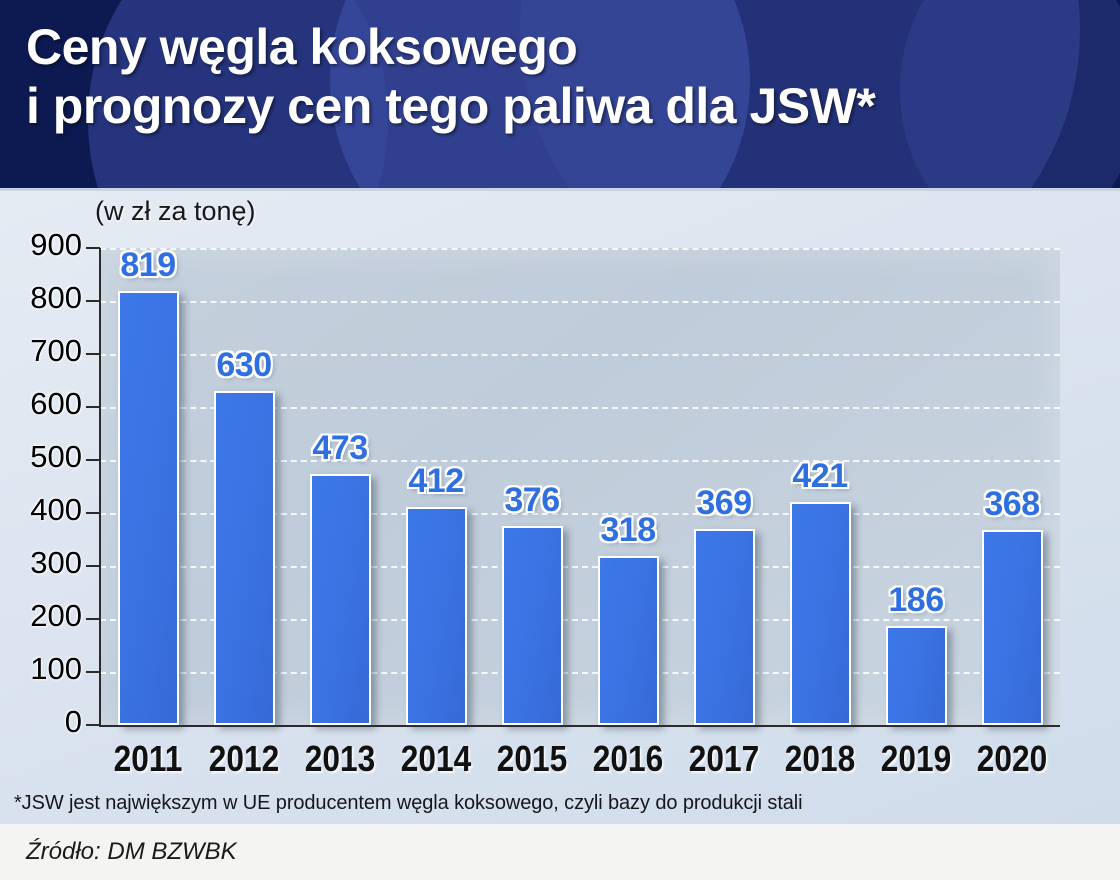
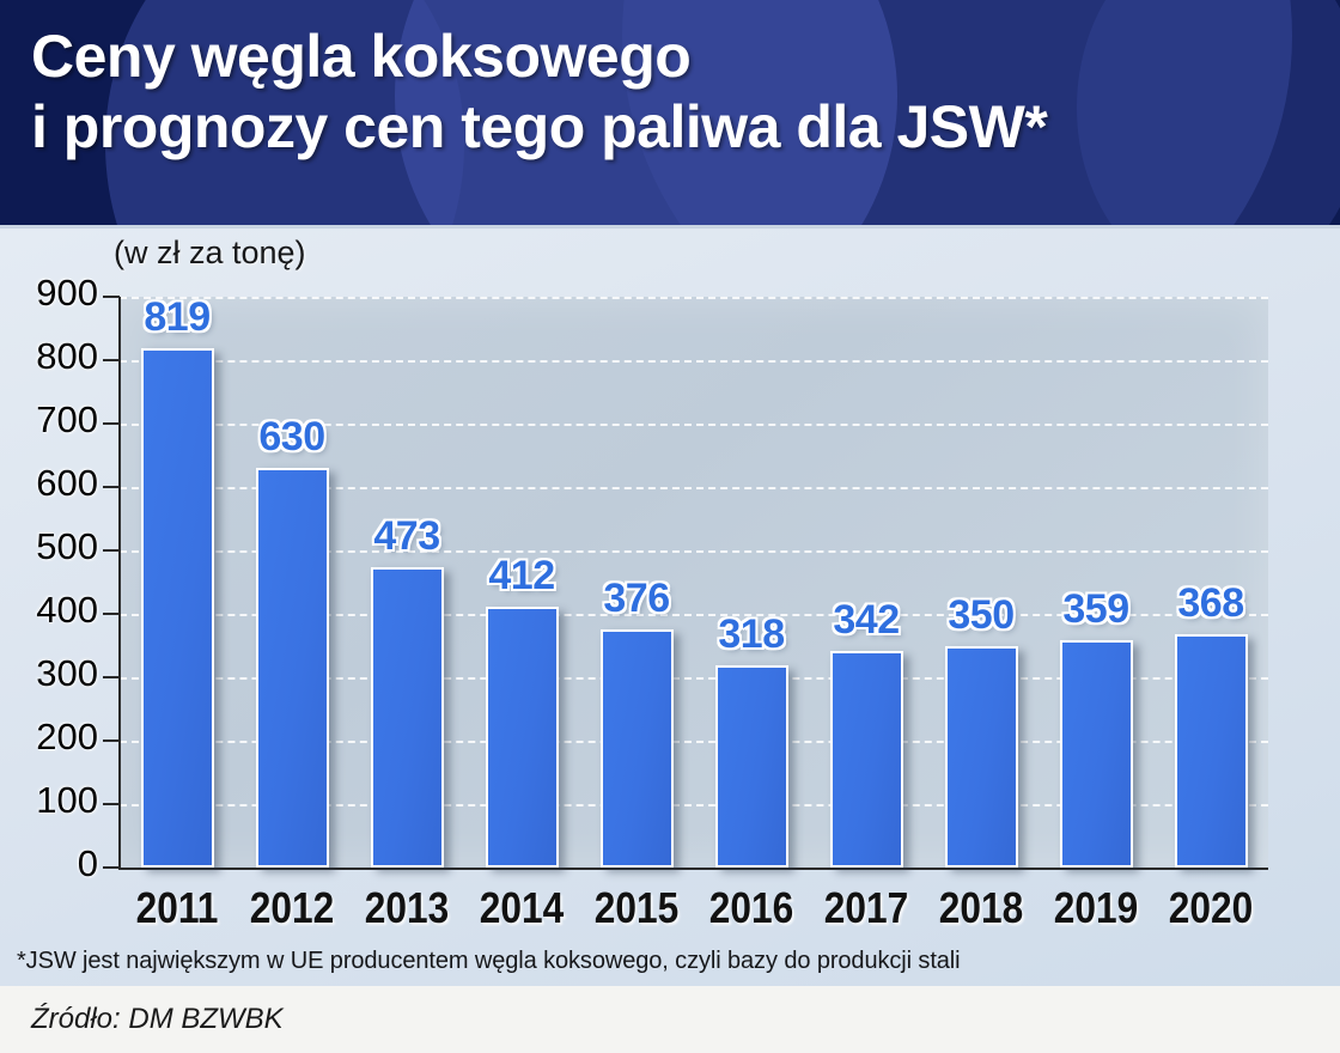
2017: 369 -> 342
2018: 421 -> 350
2019: 186 -> 359
